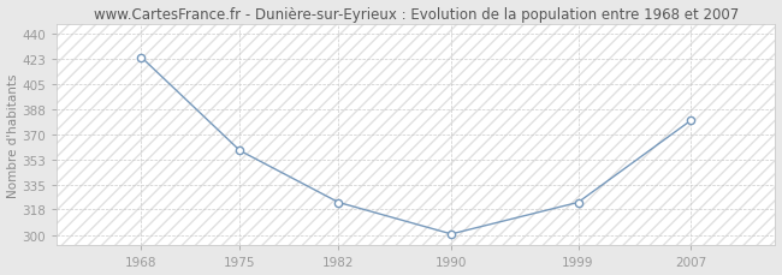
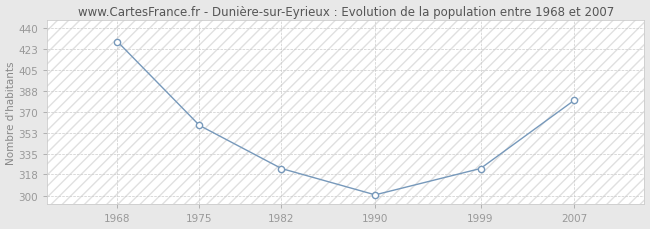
1968: 424 -> 429
